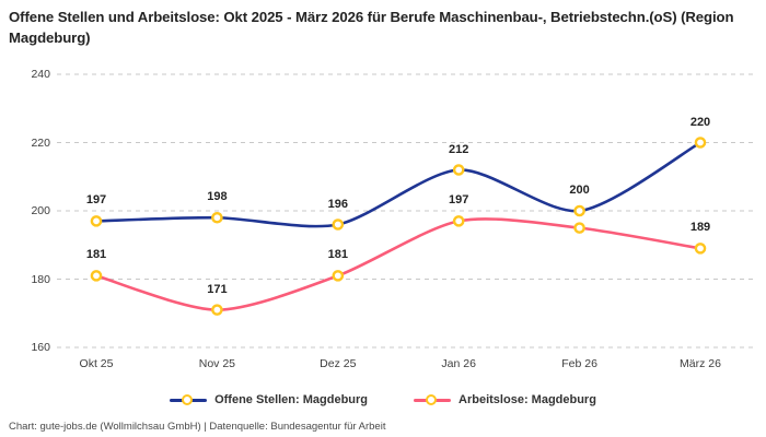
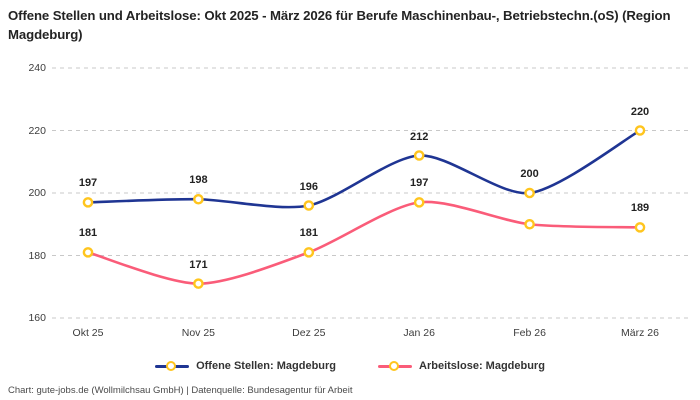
Arbeitslose: Magdeburg/Feb 26: 195 -> 190
